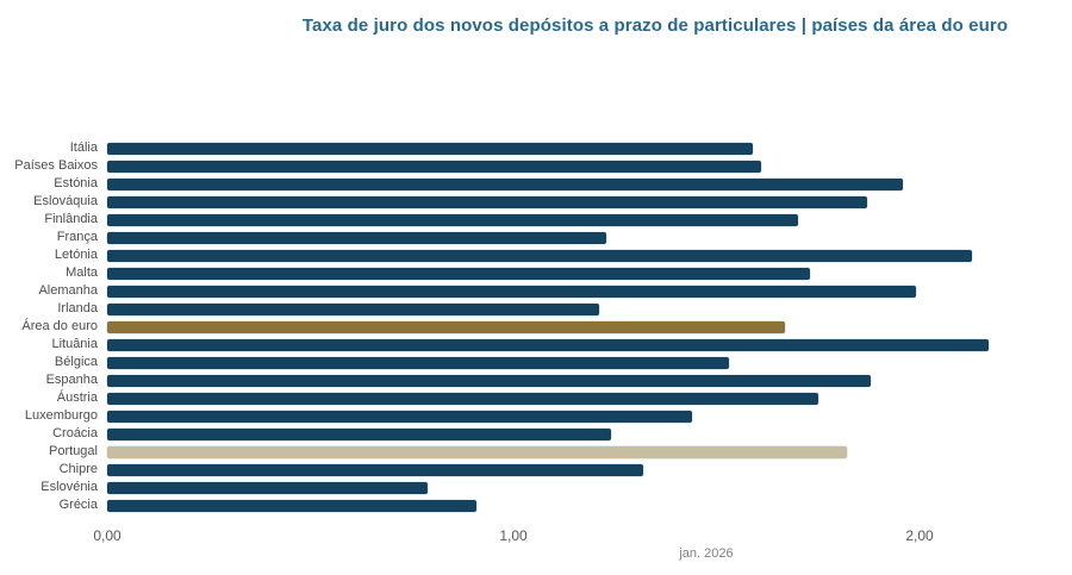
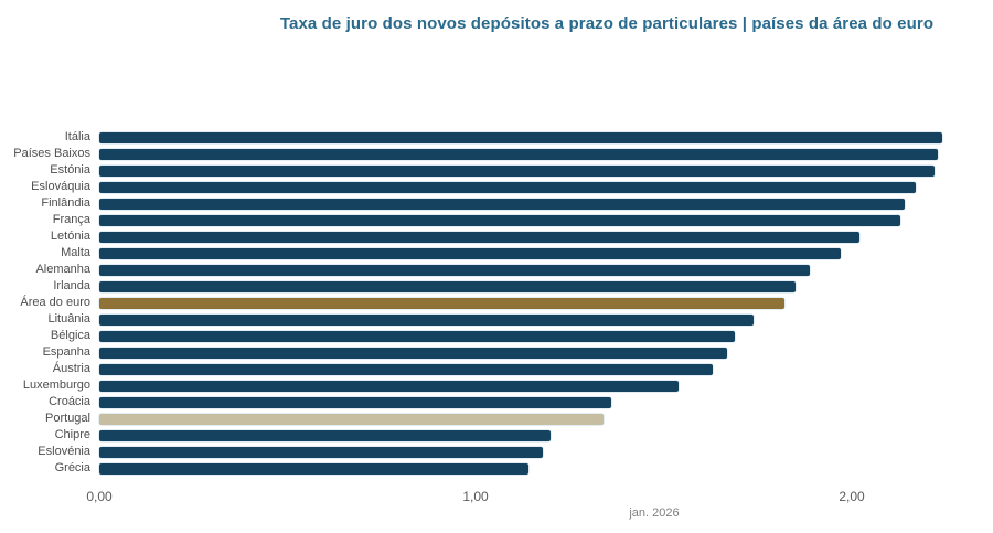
Itália: 1,59 -> 2,24
Países Baixos: 1,61 -> 2,23
Estónia: 1,96 -> 2,22
Eslováquia: 1,87 -> 2,17
Finlândia: 1,70 -> 2,14
França: 1,23 -> 2,13
Letónia: 2,13 -> 2,02
Malta: 1,73 -> 1,97
Alemanha: 1,99 -> 1,89
Irlanda: 1,21 -> 1,85
Área do euro: 1,67 -> 1,82
Lituânia: 2,17 -> 1,74
Bélgica: 1,53 -> 1,69
Espanha: 1,88 -> 1,67
Áustria: 1,75 -> 1,63
Luxemburgo: 1,44 -> 1,54
Croácia: 1,24 -> 1,36
Portugal: 1,82 -> 1,34
Chipre: 1,32 -> 1,20
Eslovénia: 0,79 -> 1,18
Grécia: 0,91 -> 1,14
